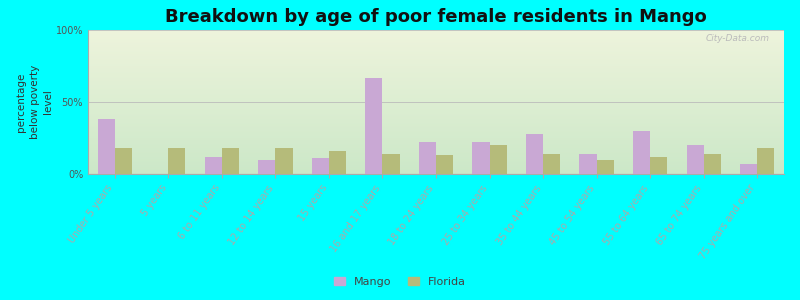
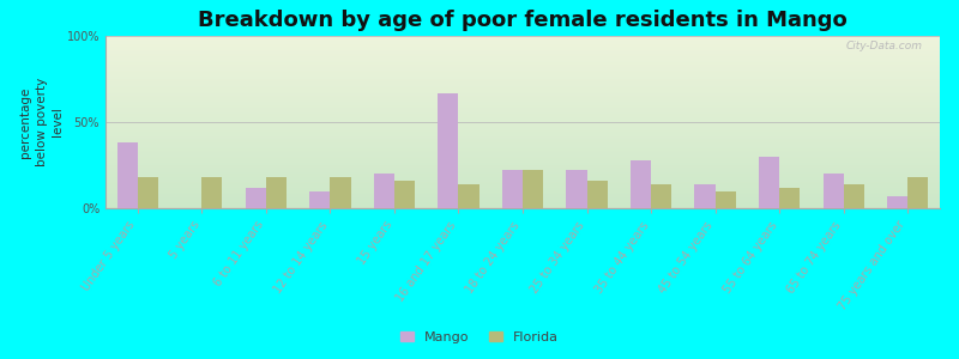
Mango/15 years: 11% -> 20%
Florida/18 to 24 years: 13% -> 22%
Florida/25 to 34 years: 20% -> 16%
